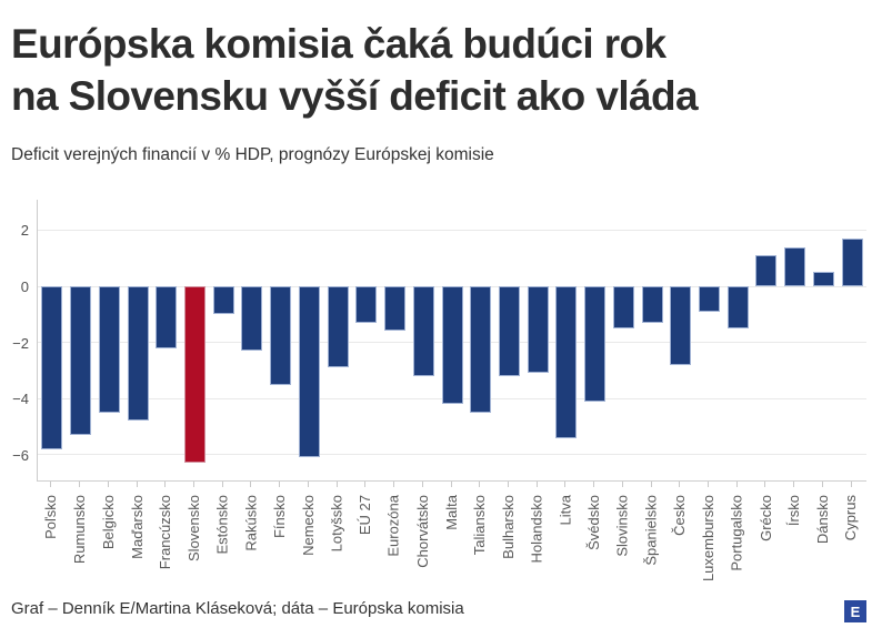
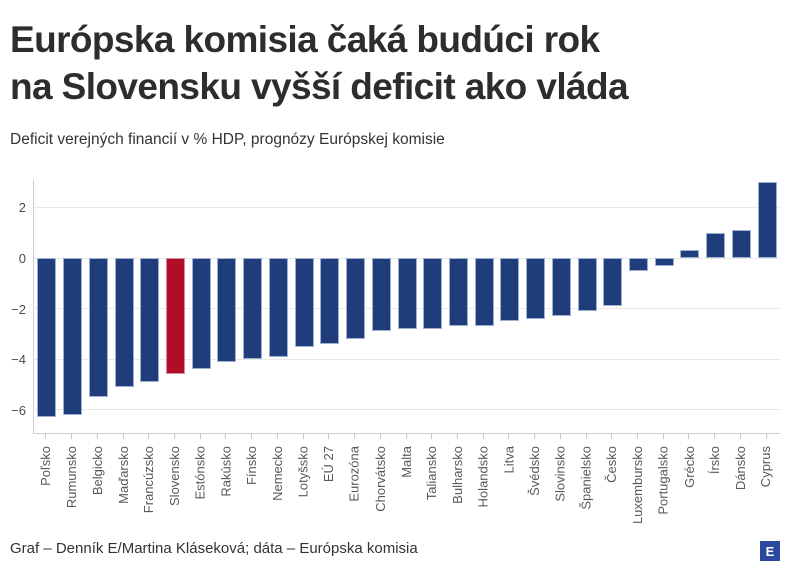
Poľsko: -5.8 -> -6.3
Rumunsko: -5.3 -> -6.2
Belgicko: -4.5 -> -5.5
Maďarsko: -4.8 -> -5.1
Francúzsko: -2.2 -> -4.9
Slovensko: -6.3 -> -4.6
Estónsko: -1.0 -> -4.4
Rakúsko: -2.3 -> -4.1
Fínsko: -3.5 -> -4.0
Nemecko: -6.1 -> -3.9
Lotyšsko: -2.9 -> -3.5
EÚ 27: -1.3 -> -3.4
Eurozóna: -1.6 -> -3.2
Chorvátsko: -3.2 -> -2.9
Malta: -4.2 -> -2.8
Taliansko: -4.5 -> -2.8
Bulharsko: -3.2 -> -2.7
Holandsko: -3.1 -> -2.7
Litva: -5.4 -> -2.5
Švédsko: -4.1 -> -2.4
Slovinsko: -1.5 -> -2.3
Španielsko: -1.3 -> -2.1
Česko: -2.8 -> -1.9
Luxembursko: -0.9 -> -0.5
Portugalsko: -1.5 -> -0.3
Grécko: 1.1 -> 0.3
Írsko: 1.4 -> 1.0
Dánsko: 0.5 -> 1.1
Cyprus: 1.7 -> 3.0
